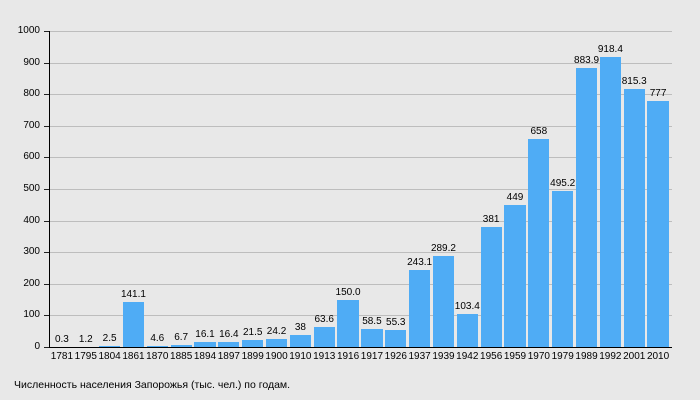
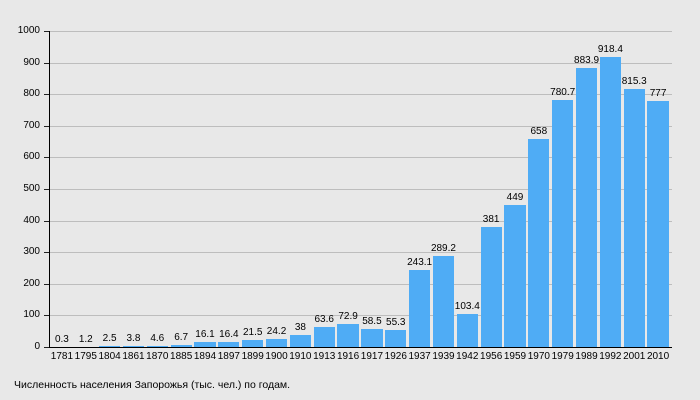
1861: 141.1 -> 3.8
1916: 150.0 -> 72.9
1979: 495.2 -> 780.7
